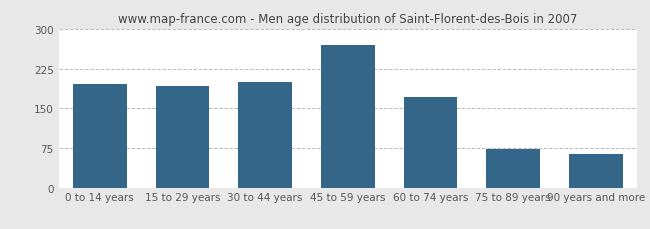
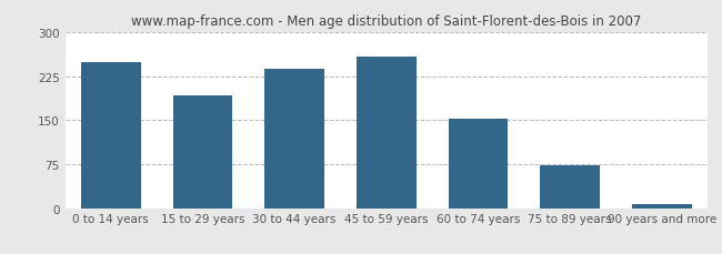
0 to 14 years: 196 -> 248
30 to 44 years: 200 -> 238
45 to 59 years: 270 -> 258
60 to 74 years: 172 -> 153
90 years and more: 64 -> 7
